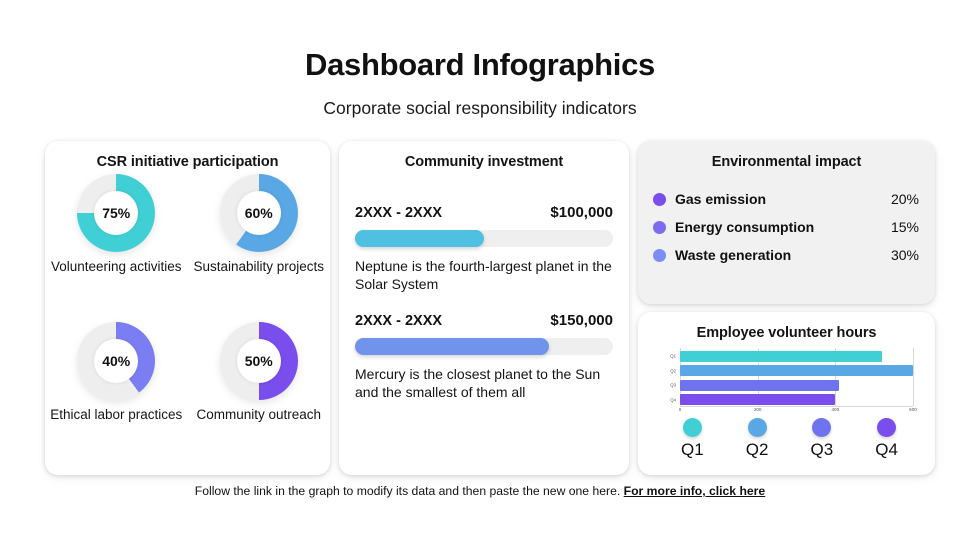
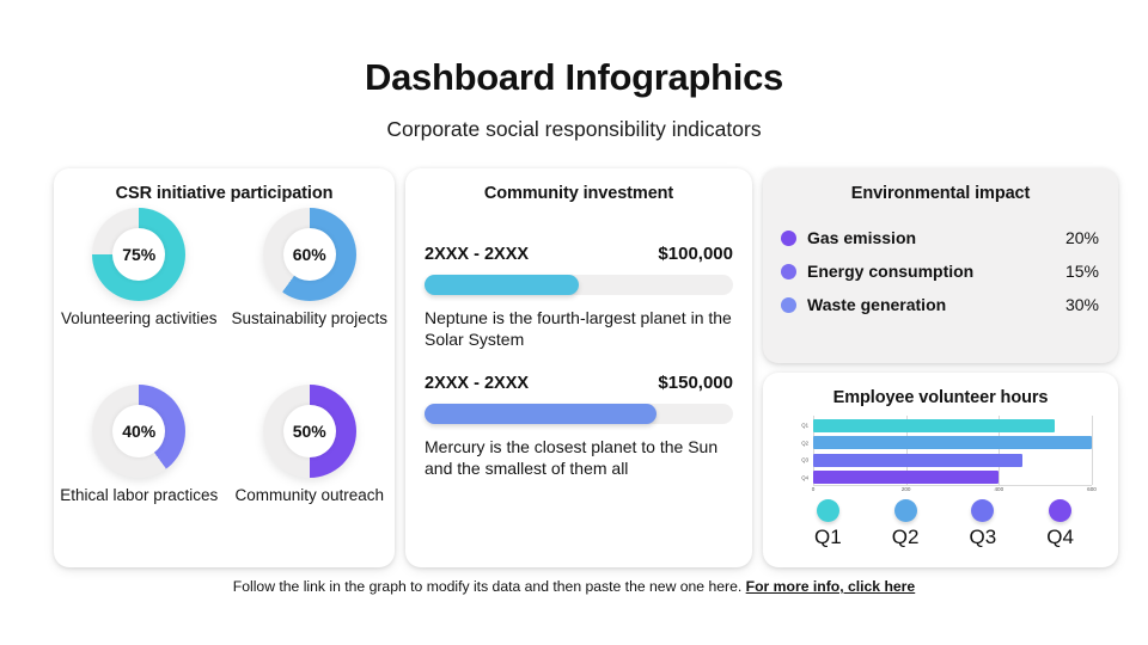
Q3: 410 -> 450
